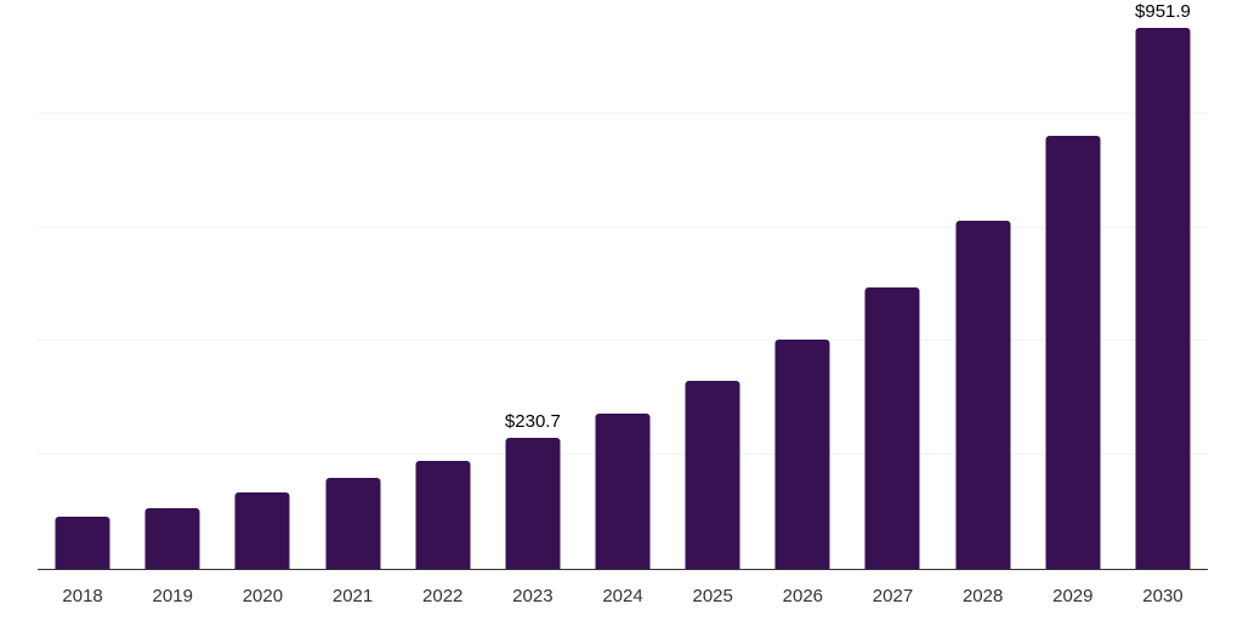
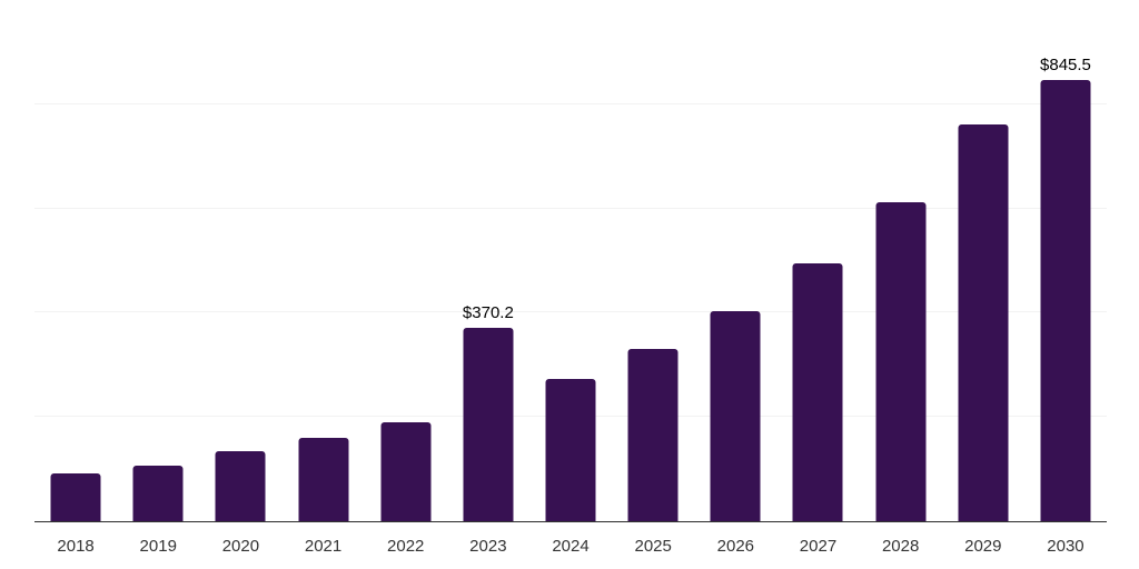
2023: $230.7 -> $370.2
2030: $951.9 -> $845.5
